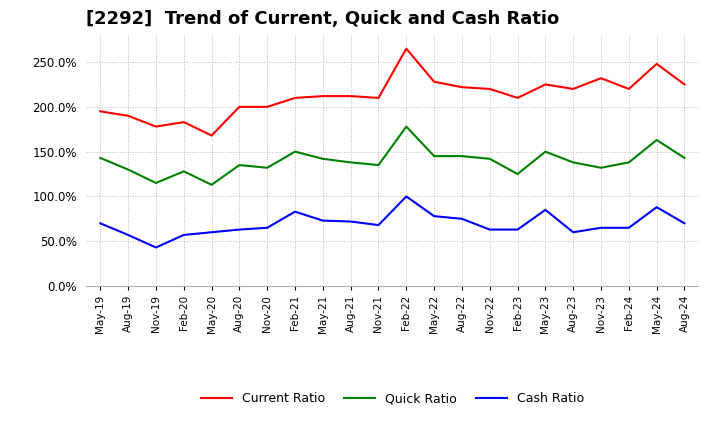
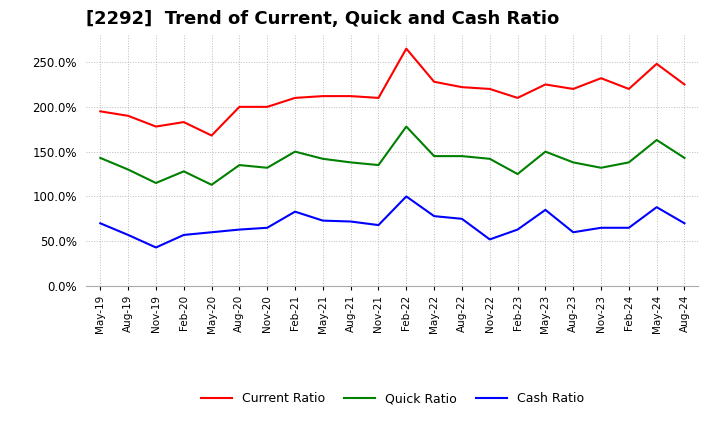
Cash Ratio/Nov-22: 63% -> 52%
